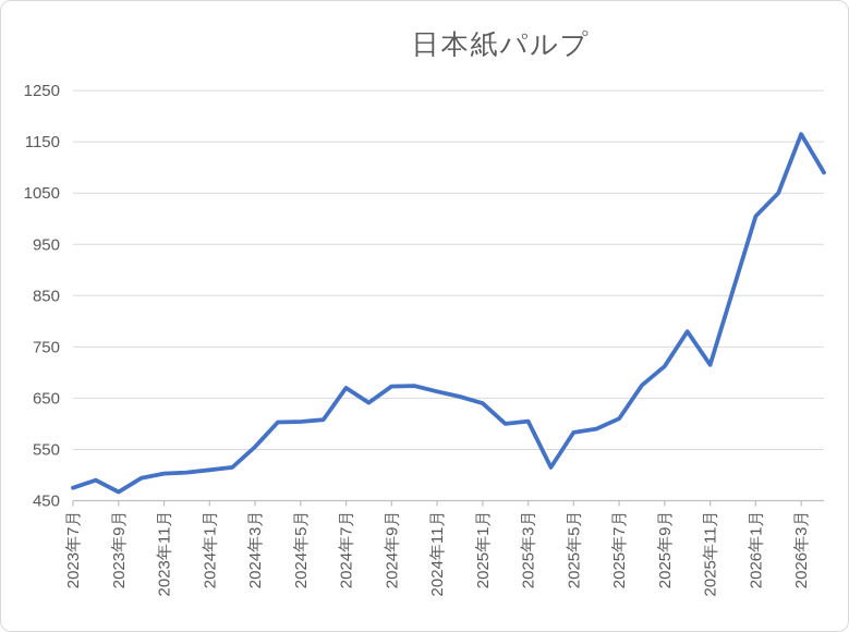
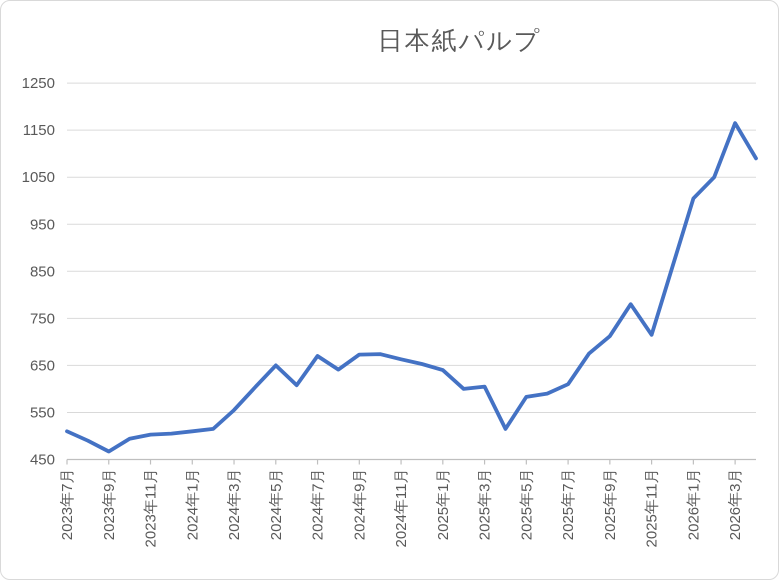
2023年7月: 480 -> 510
2024年5月: 600 -> 650
